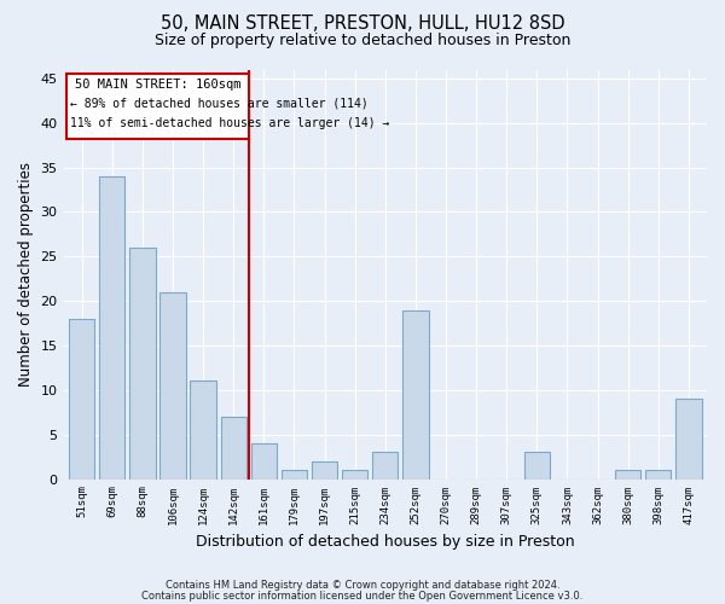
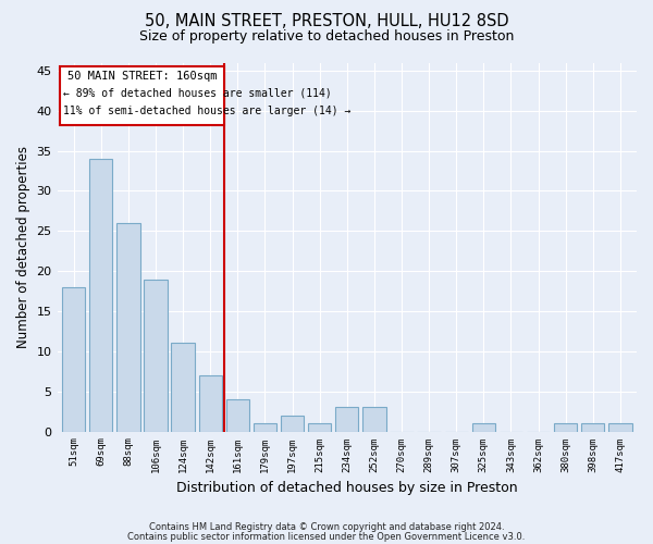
106sqm: 21 -> 19
252sqm: 19 -> 3
325sqm: 3 -> 1
417sqm: 9 -> 1
